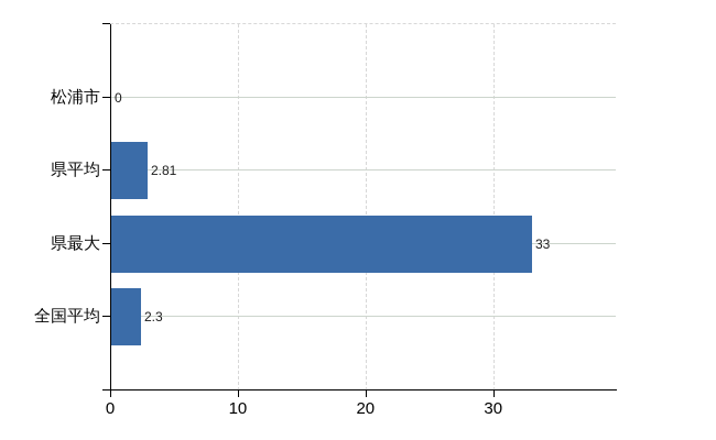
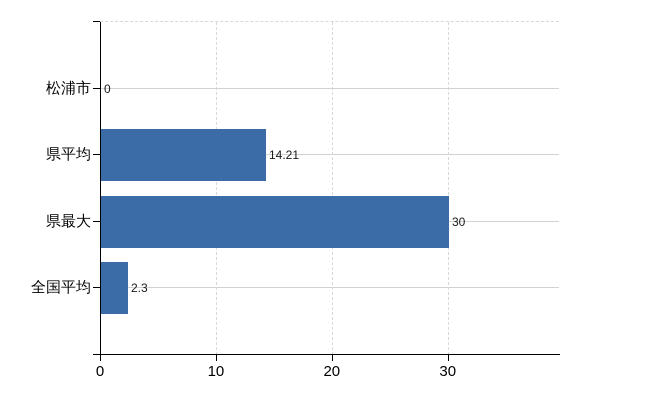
県平均: 2.81 -> 14.21
県最大: 33 -> 30
